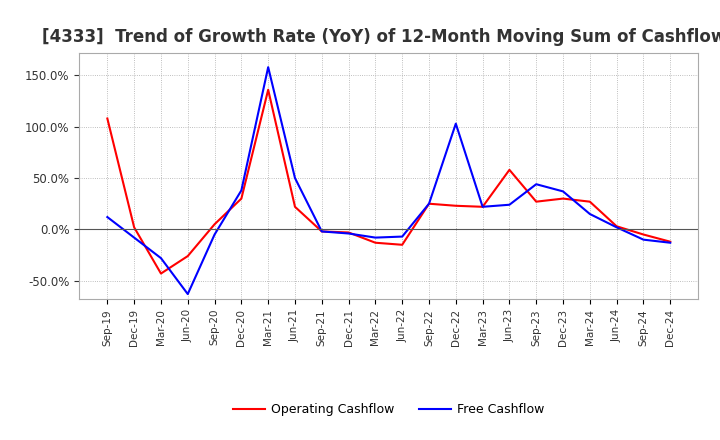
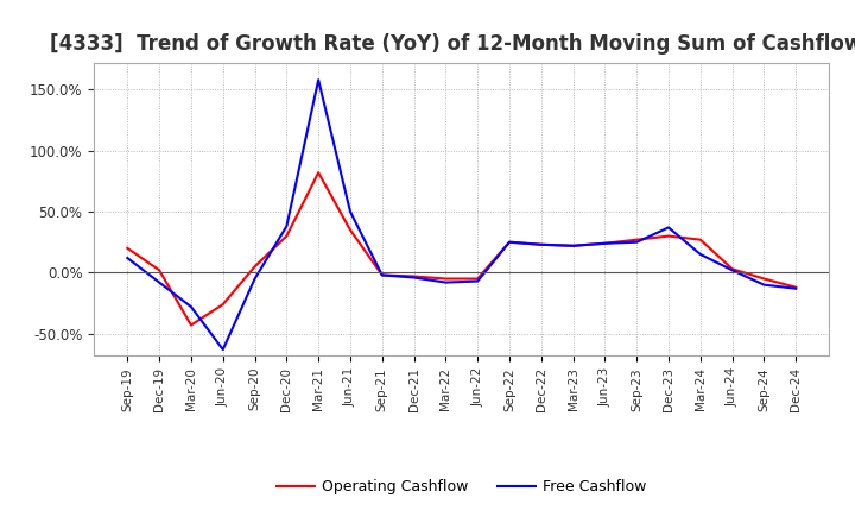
Operating Cashflow/Sep-19: 108% -> 20%
Operating Cashflow/Mar-21: 136% -> 82%
Operating Cashflow/Jun-21: 22% -> 35%
Operating Cashflow/Mar-22: -13% -> -5%
Operating Cashflow/Jun-22: -15% -> -5%
Free Cashflow/Dec-22: 103% -> 23%
Operating Cashflow/Jun-23: 58% -> 24%
Free Cashflow/Sep-23: 44% -> 25%
